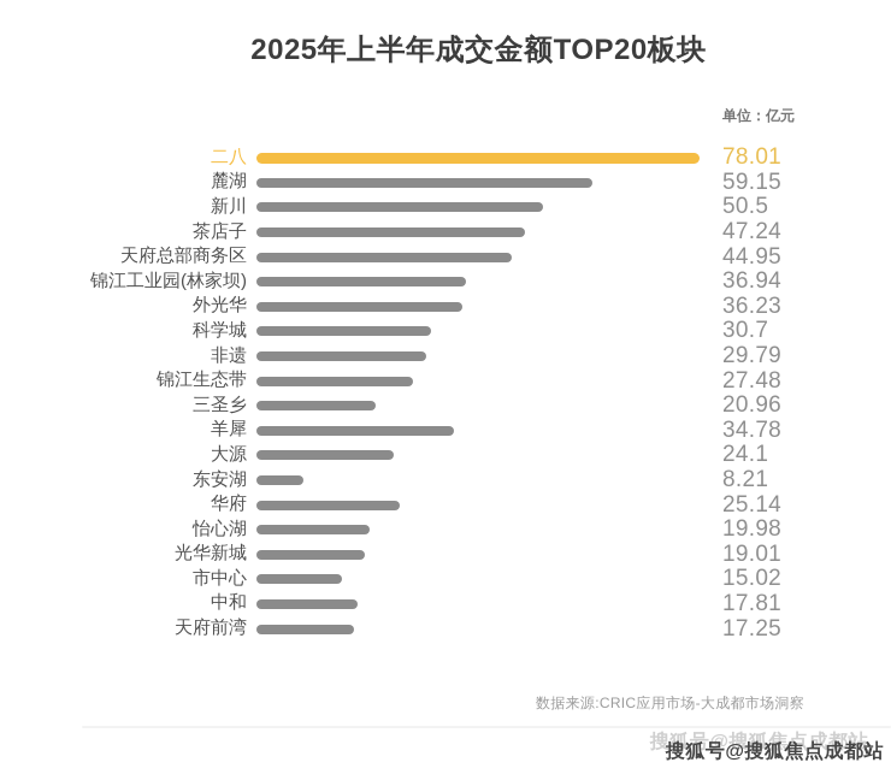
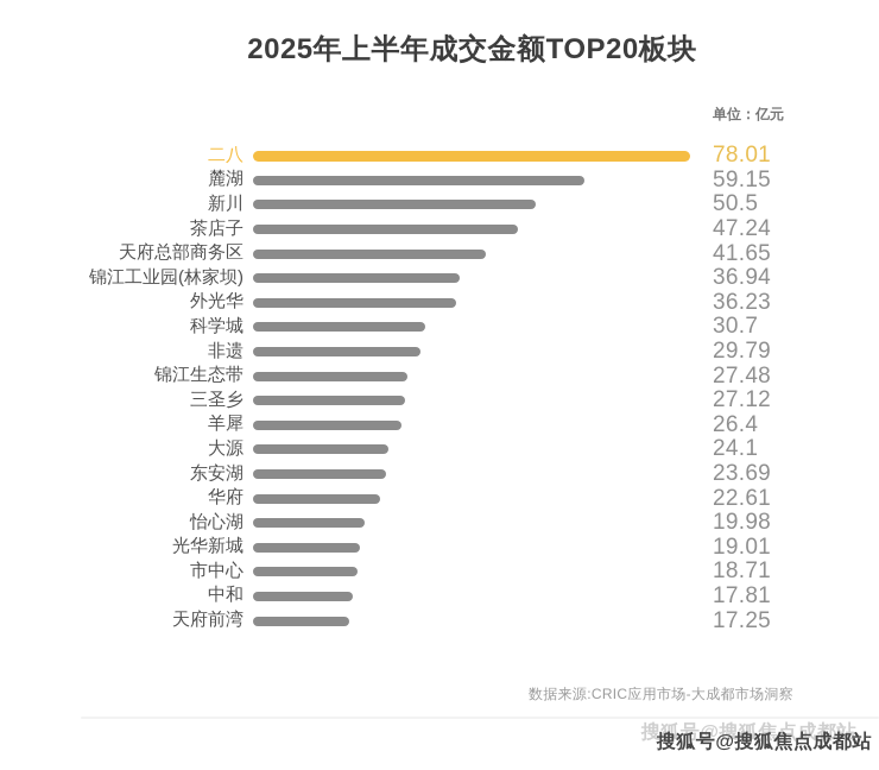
天府总部商务区: 44.95 -> 41.65
三圣乡: 20.96 -> 27.12
羊犀: 34.78 -> 26.4
东安湖: 8.21 -> 23.69
华府: 25.14 -> 22.61
市中心: 15.02 -> 18.71
